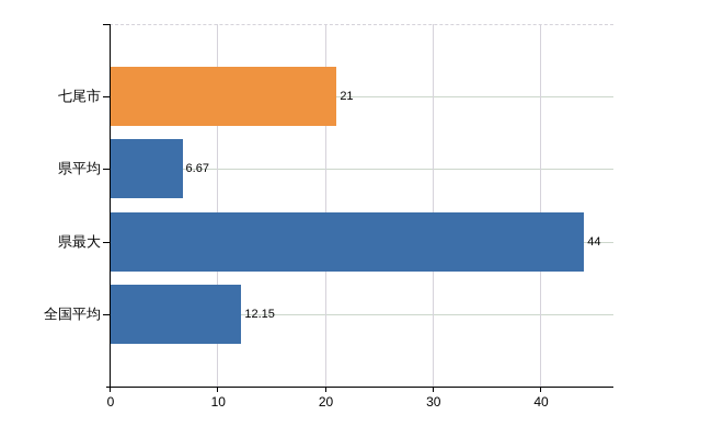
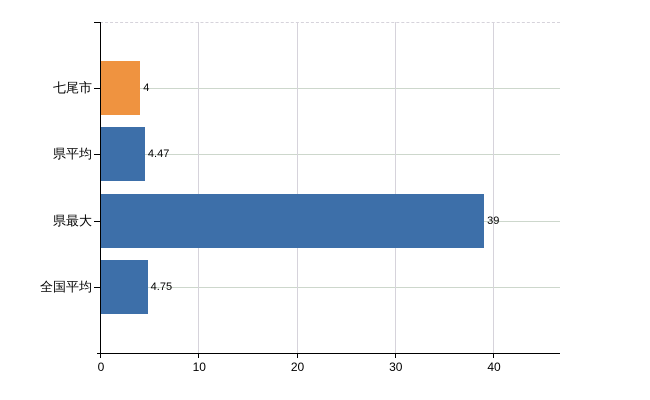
七尾市: 21 -> 4
県平均: 6.67 -> 4.47
県最大: 44 -> 39
全国平均: 12.15 -> 4.75
